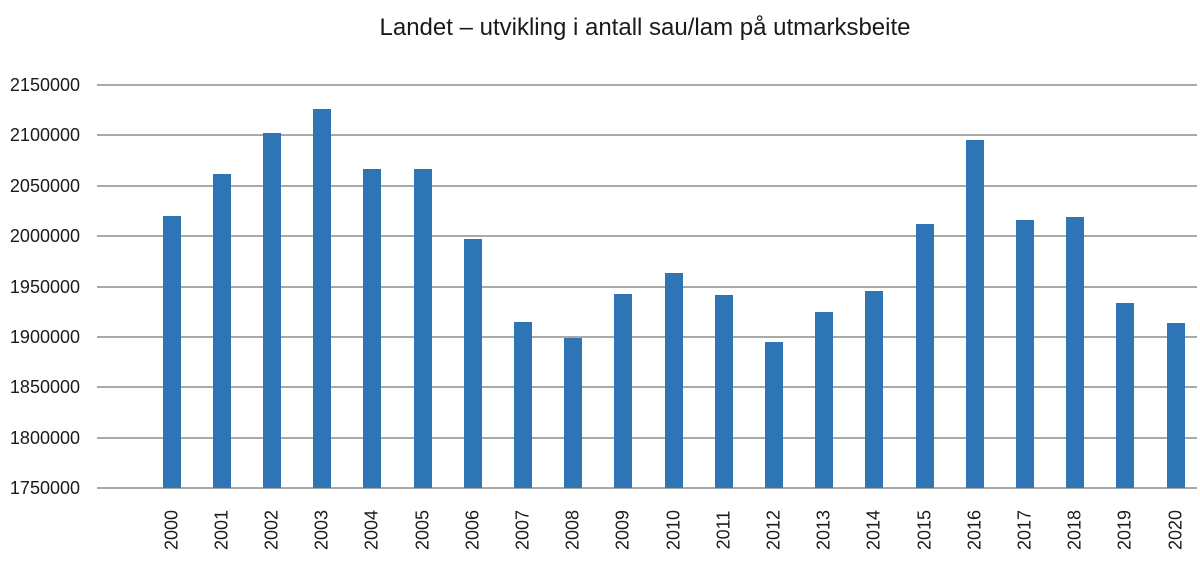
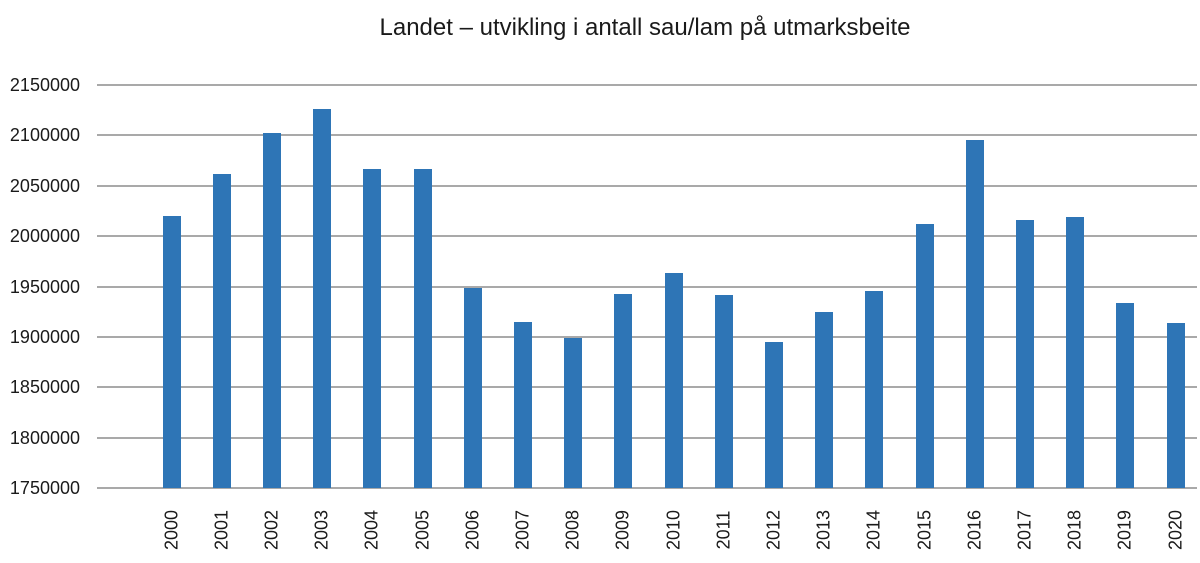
2006: 1997000 -> 1949000
